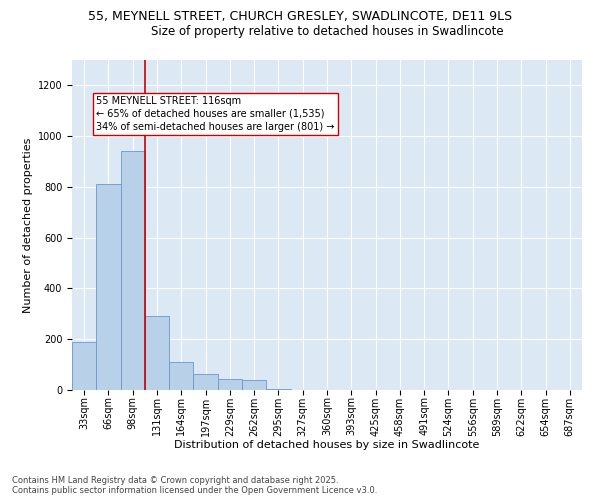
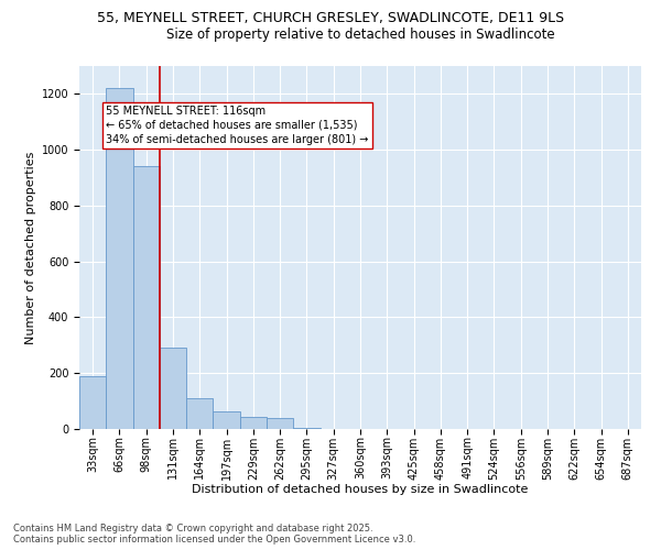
66sqm: 810 -> 1220
